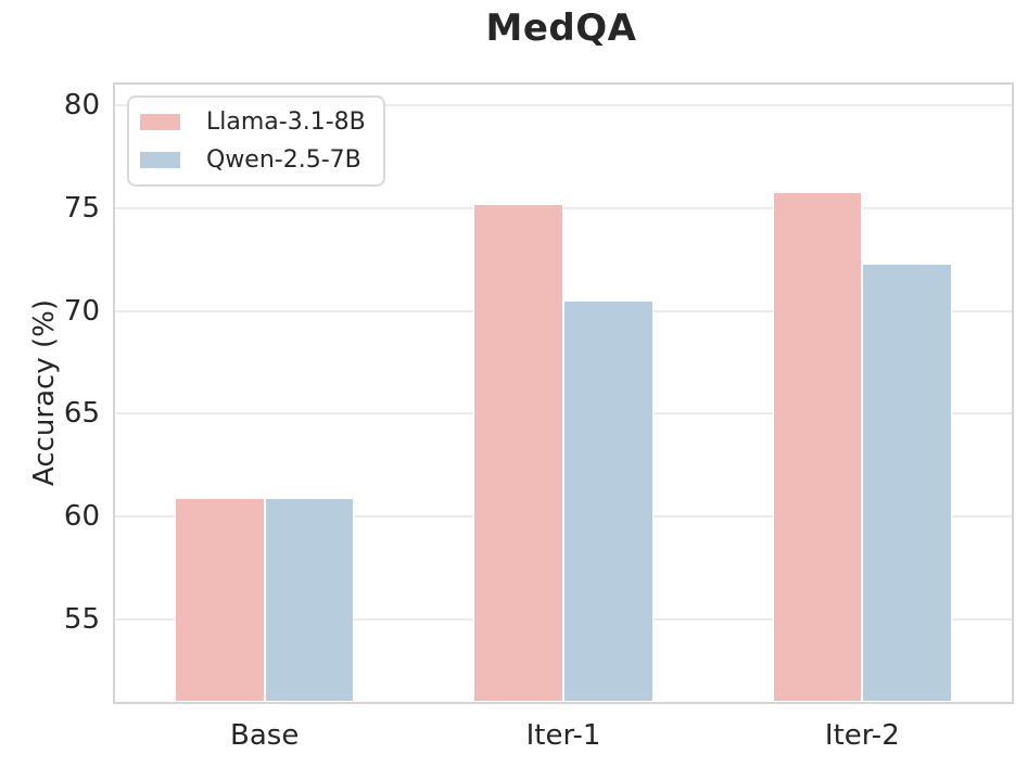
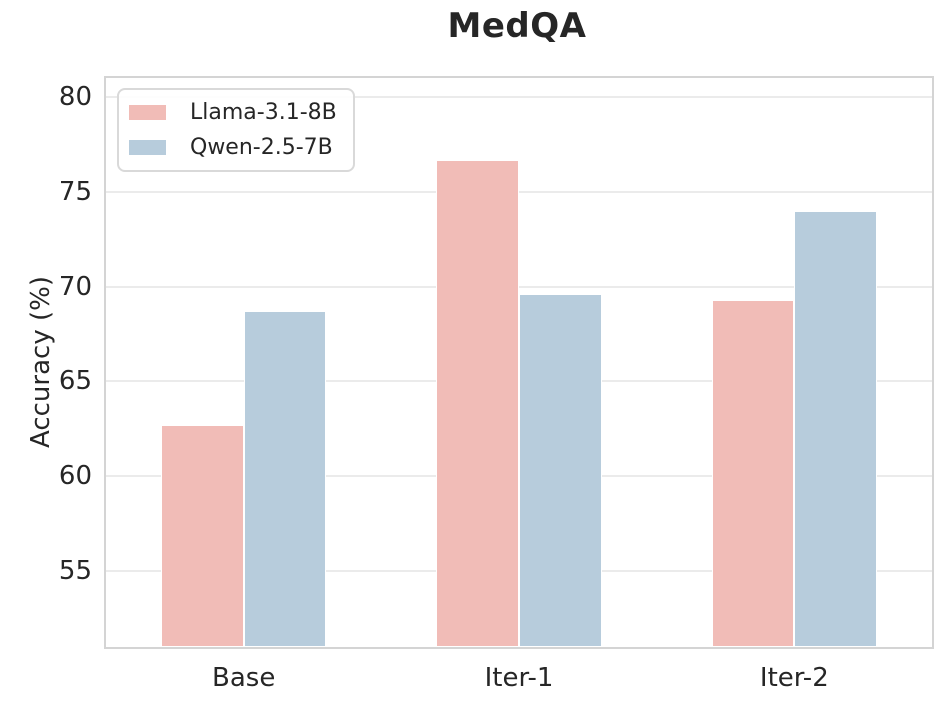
Llama-3.1-8B/Base: 60.9 -> 62.7
Qwen-2.5-7B/Base: 60.9 -> 68.7
Llama-3.1-8B/Iter-1: 75.2 -> 76.7
Qwen-2.5-7B/Iter-1: 70.5 -> 69.6
Llama-3.1-8B/Iter-2: 75.8 -> 69.3
Qwen-2.5-7B/Iter-2: 72.3 -> 74.0
